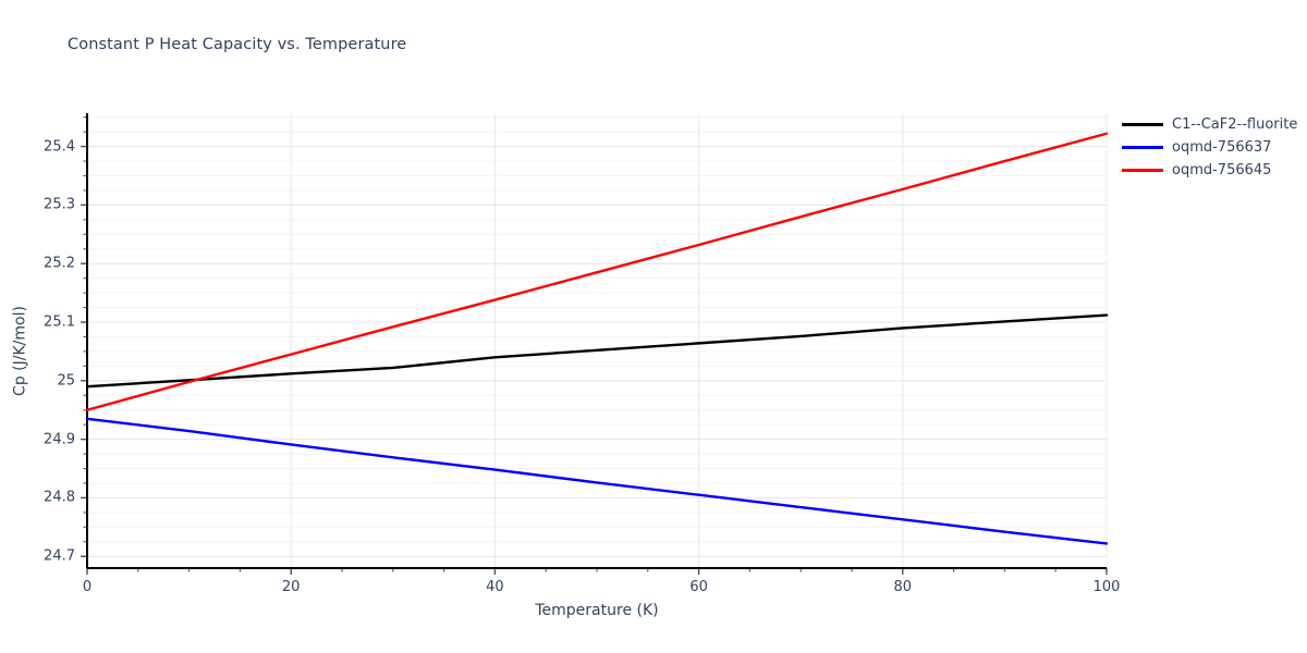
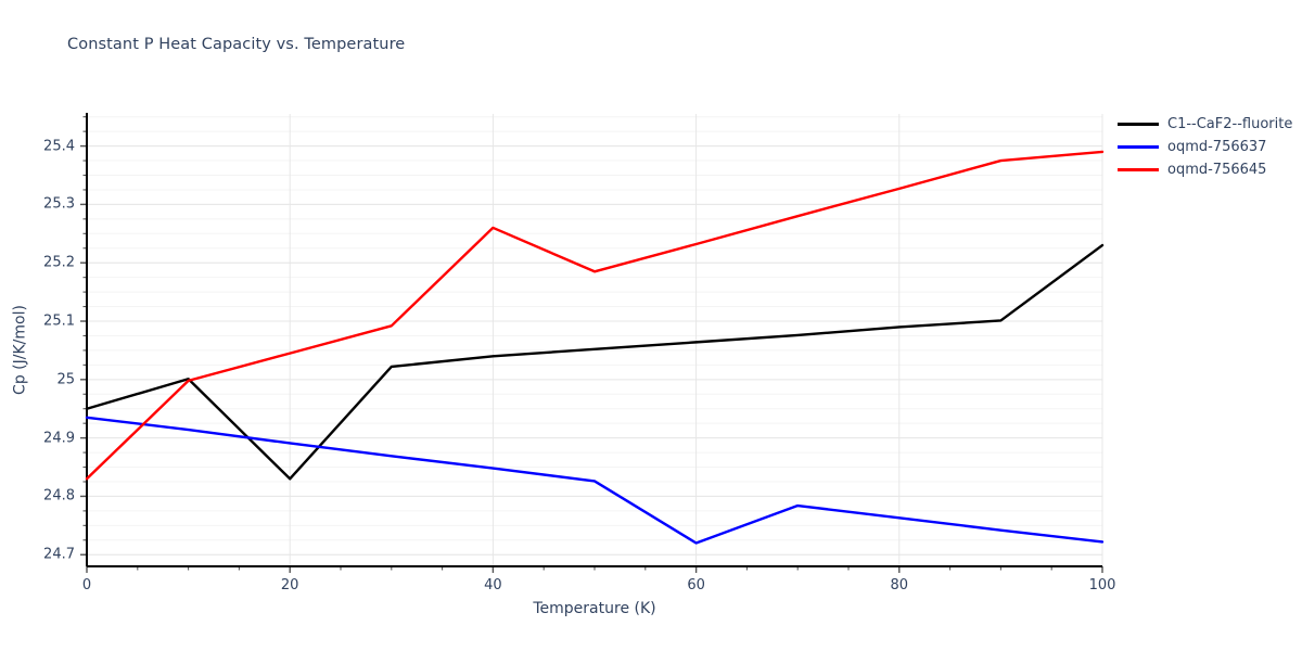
C1--CaF2--fluorite/0: 24.99 -> 24.95
oqmd-756645/0: 24.95 -> 24.83
C1--CaF2--fluorite/20: 25.01 -> 24.83
oqmd-756645/40: 25.14 -> 25.26
oqmd-756637/60: 24.80 -> 24.72
C1--CaF2--fluorite/100: 25.11 -> 25.23
oqmd-756645/100: 25.42 -> 25.39
